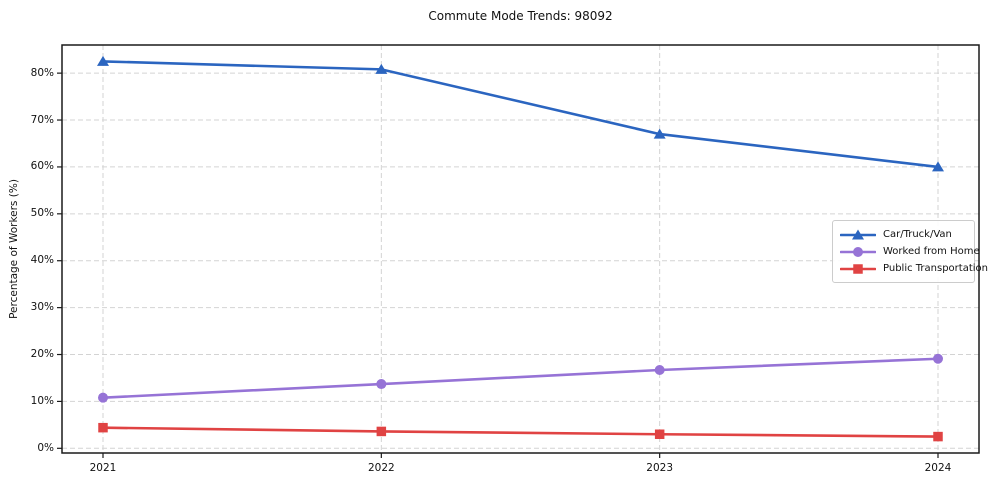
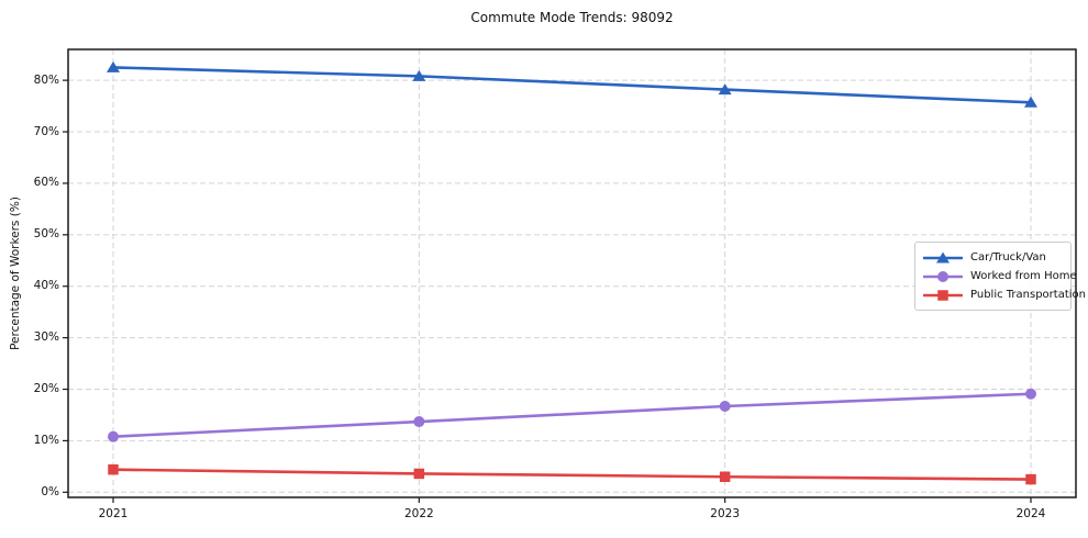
Car/Truck/Van/2023: 67% -> 78%
Car/Truck/Van/2024: 60% -> 76%
